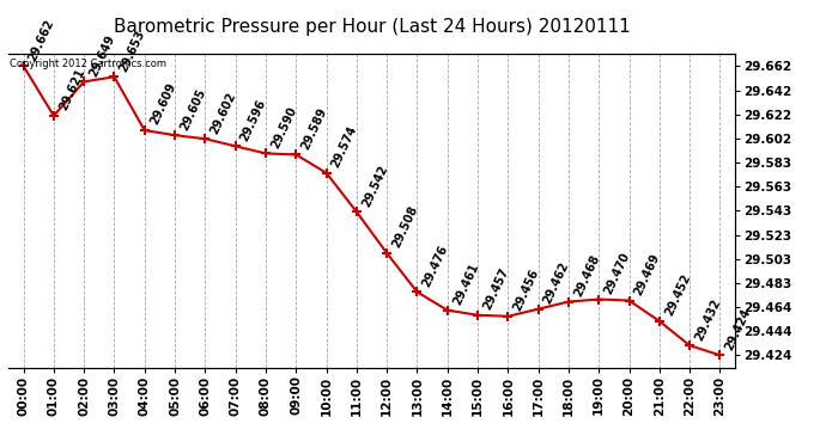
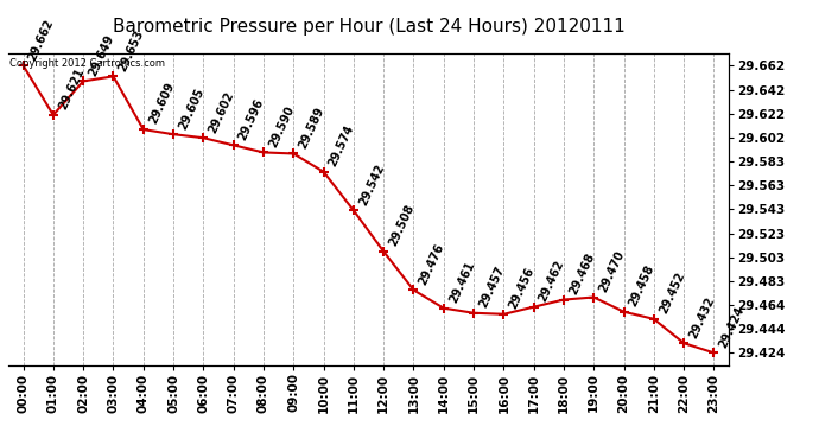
20:00: 29.469 -> 29.458
